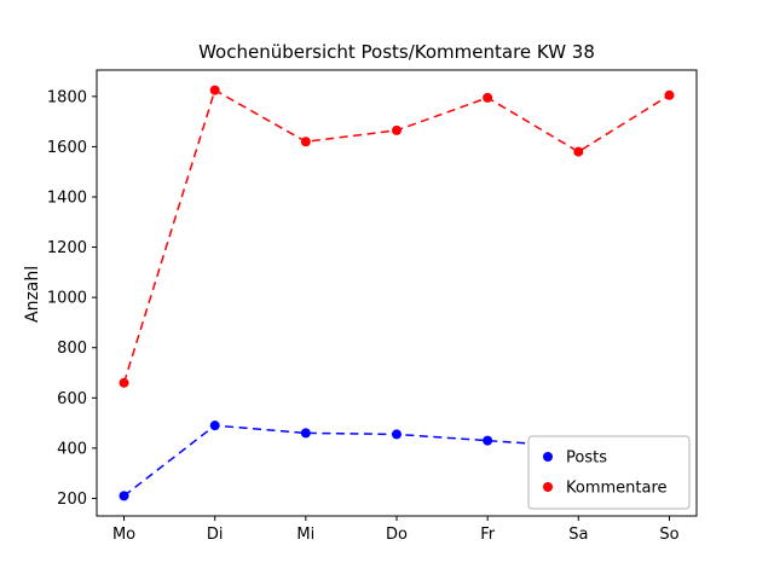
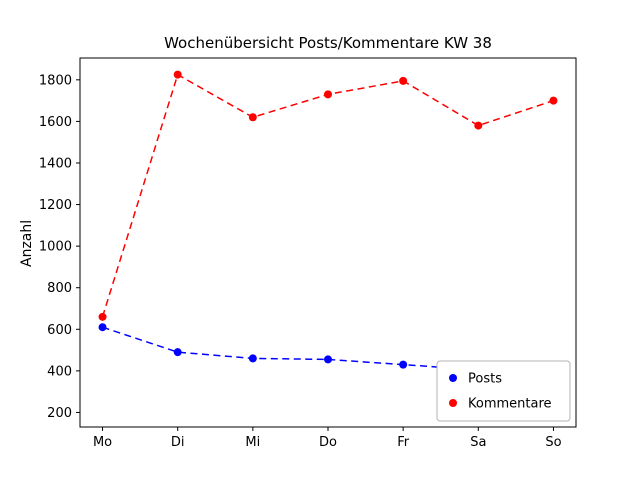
Posts/Mo: 210 -> 610
Kommentare/Do: 1660 -> 1730
Kommentare/So: 1800 -> 1700
